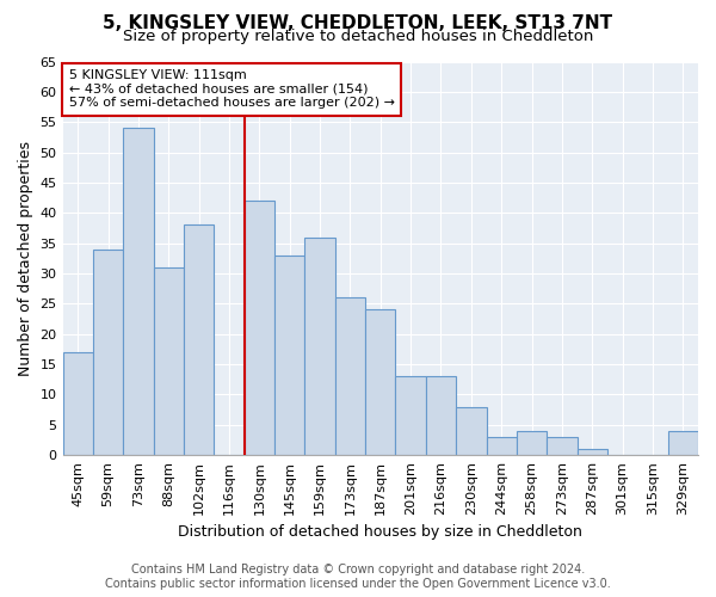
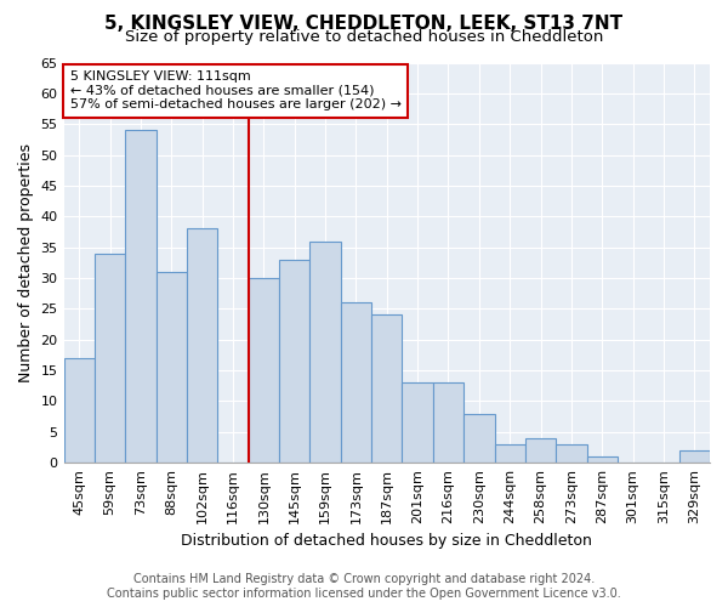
130sqm: 42 -> 30
329sqm: 4 -> 2
